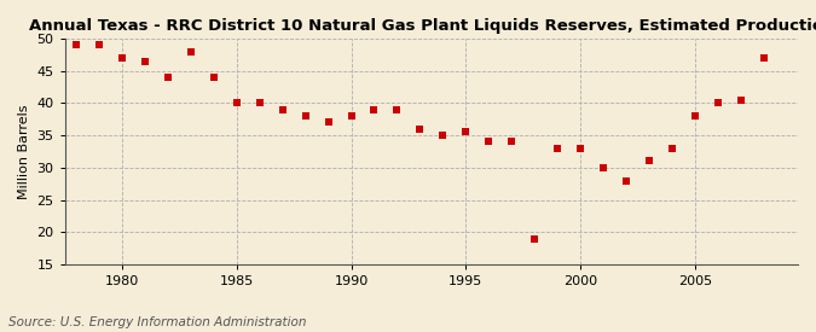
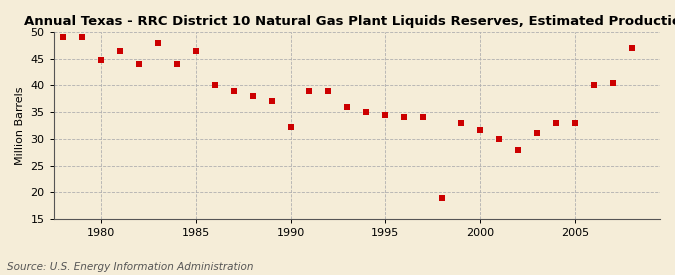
1980: 47.0 -> 44.8
1985: 40.0 -> 46.4
1990: 38.0 -> 32.2
1995: 35.5 -> 34.4
2000: 33.0 -> 31.6
2005: 38.0 -> 33.0
